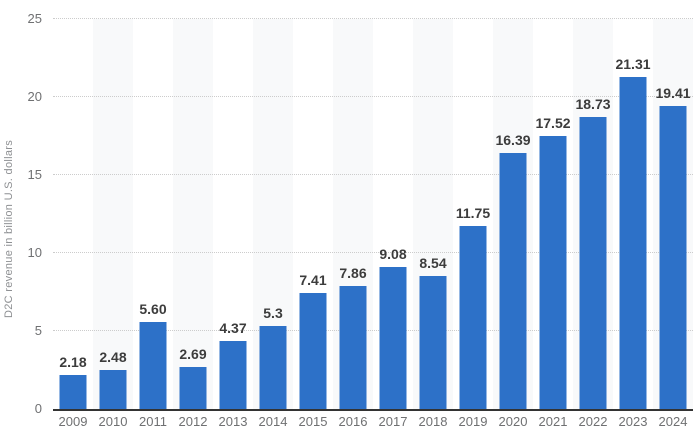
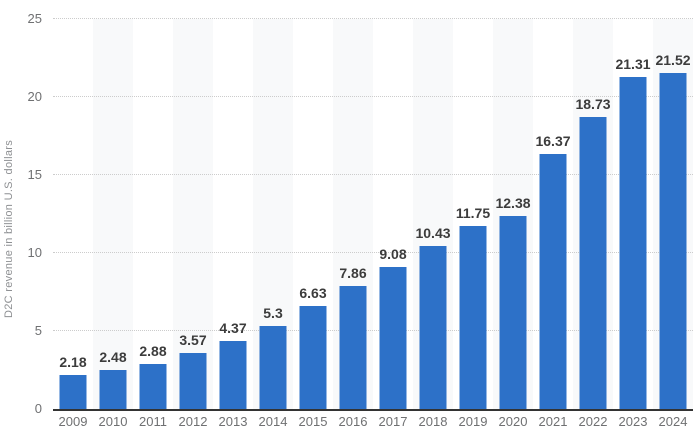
2011: 5.60 -> 2.88
2012: 2.69 -> 3.57
2015: 7.41 -> 6.63
2018: 8.54 -> 10.43
2020: 16.39 -> 12.38
2021: 17.52 -> 16.37
2024: 19.41 -> 21.52
